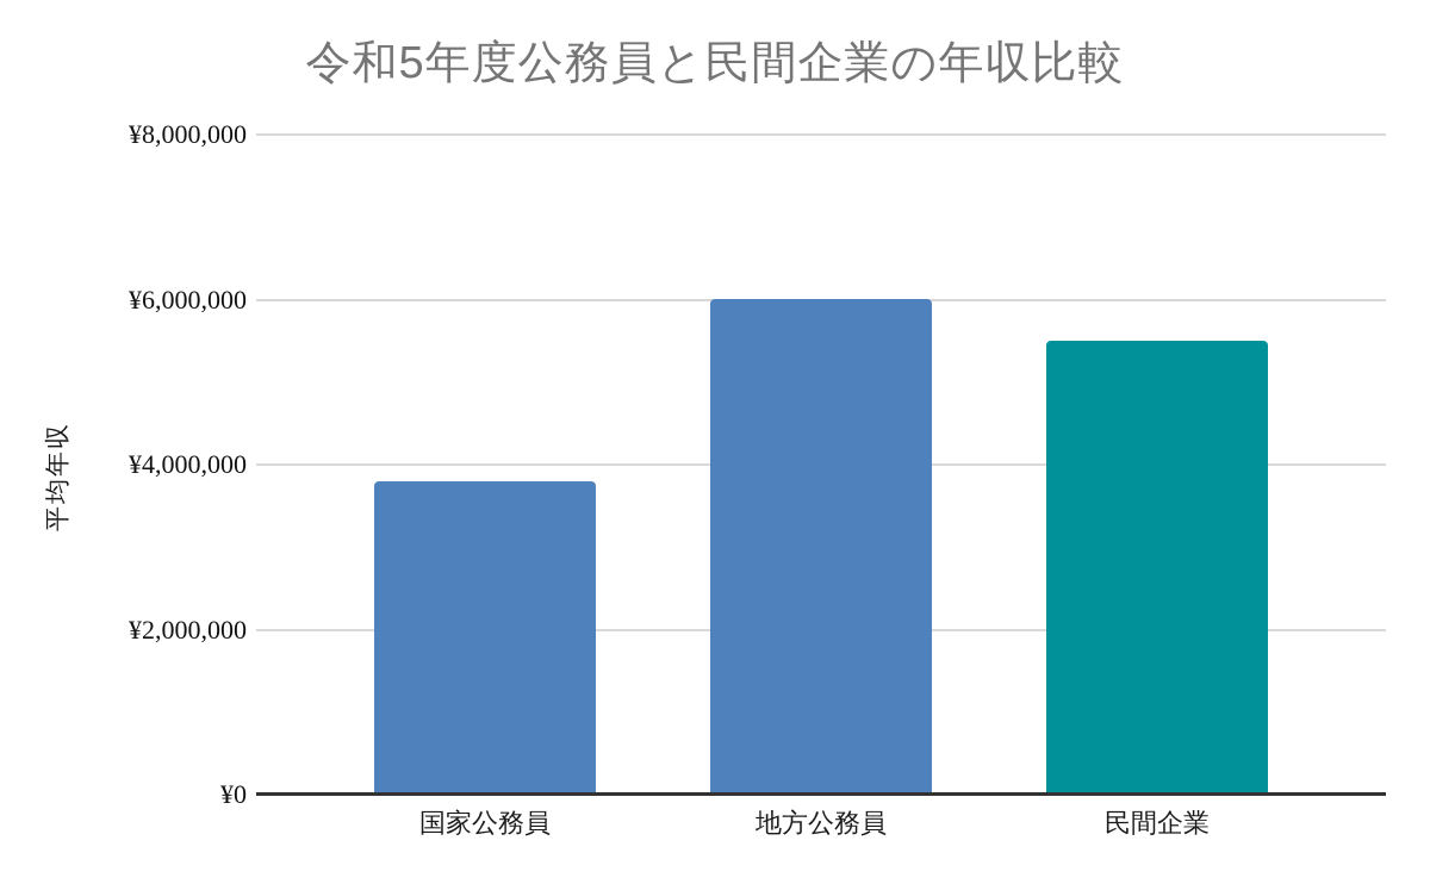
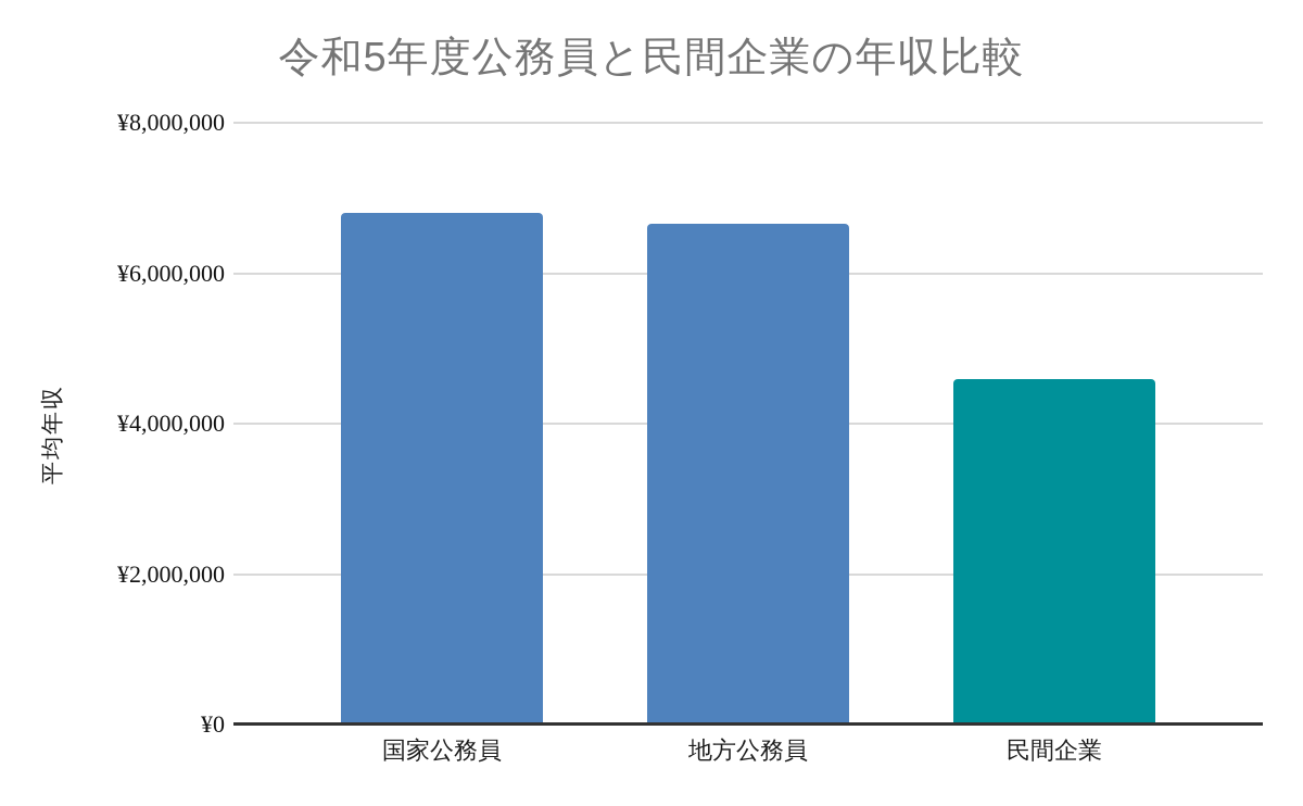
国家公務員: ¥3800000 -> ¥6800000
地方公務員: ¥6000000 -> ¥6700000
民間企業: ¥5500000 -> ¥4600000
